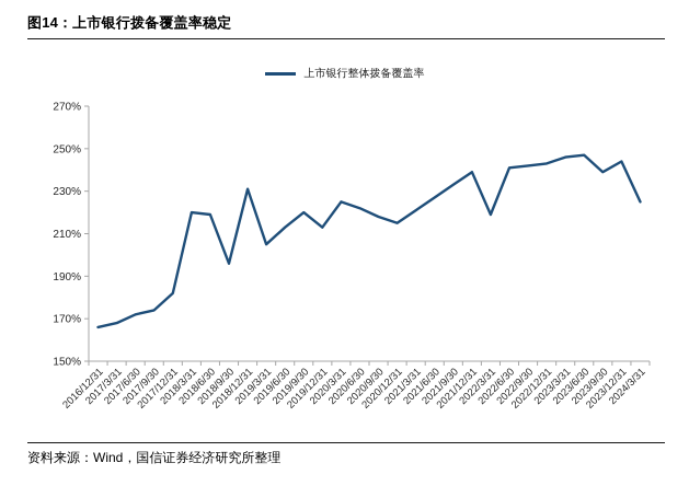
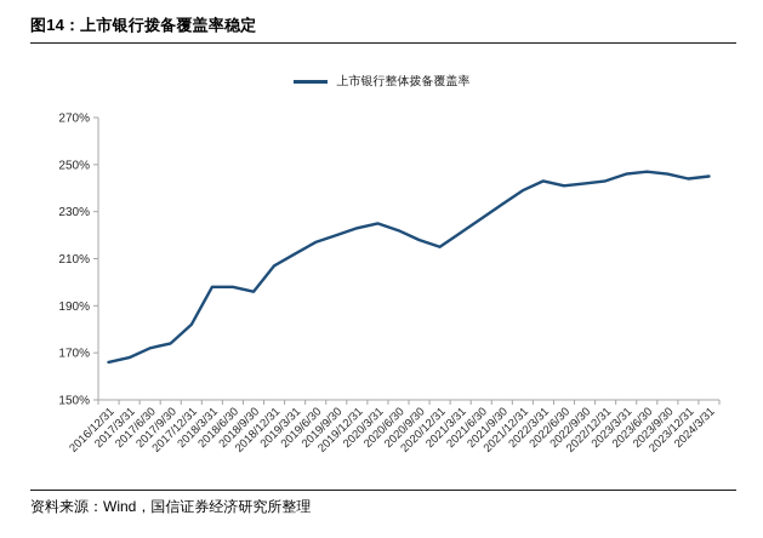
2018/3/31: 220% -> 198%
2018/6/30: 219% -> 198%
2018/12/31: 231% -> 207%
2019/3/31: 205% -> 212%
2019/6/30: 213% -> 217%
2019/12/31: 213% -> 223%
2022/3/31: 219% -> 243%
2023/9/30: 239% -> 246%
2024/3/31: 225% -> 245%
